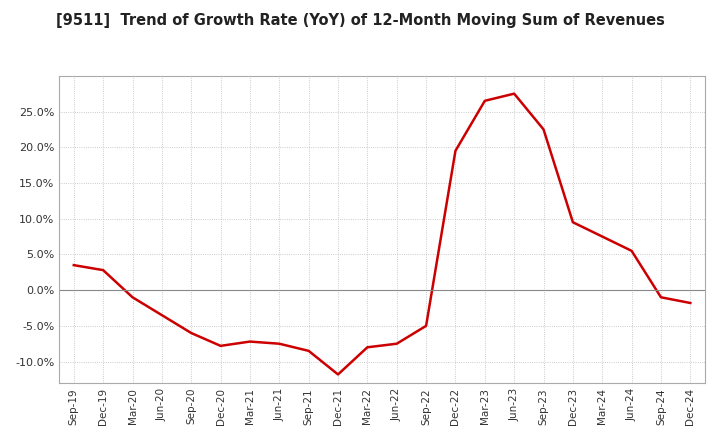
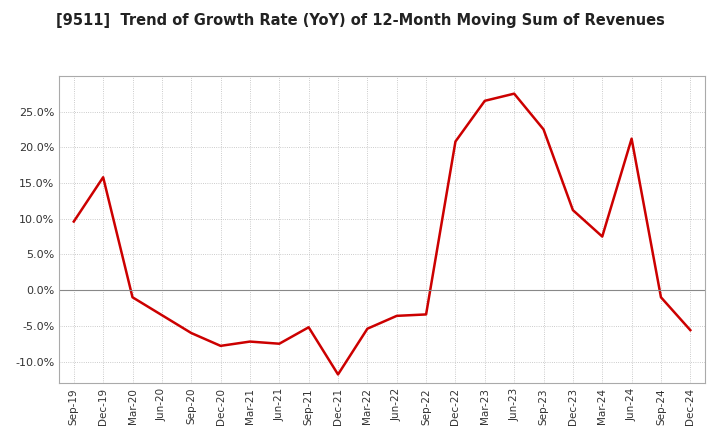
Sep-19: 3.5% -> 9.6%
Dec-19: 2.8% -> 15.8%
Sep-21: -8.5% -> -5.2%
Mar-22: -8.0% -> -5.4%
Jun-22: -7.5% -> -3.6%
Sep-22: -5.0% -> -3.4%
Dec-22: 19.5% -> 20.8%
Dec-23: 9.5% -> 11.2%
Jun-24: 5.5% -> 21.2%
Dec-24: -1.8% -> -5.6%
